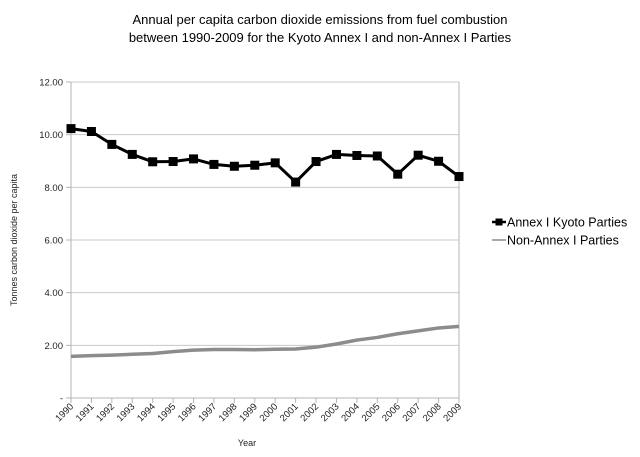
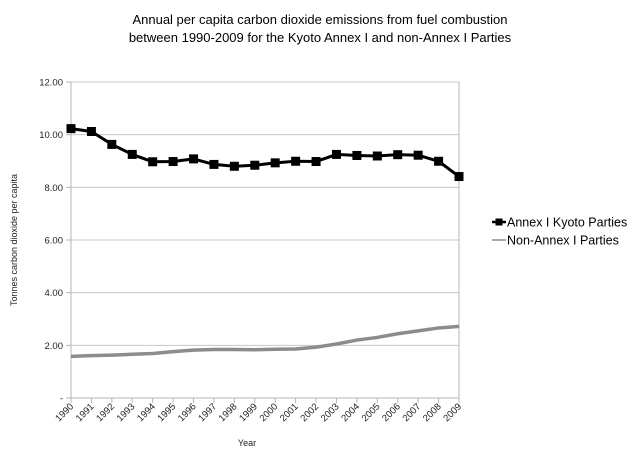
Annex I Kyoto Parties/2001: 8.2 -> 9.0
Annex I Kyoto Parties/2006: 8.5 -> 9.2
